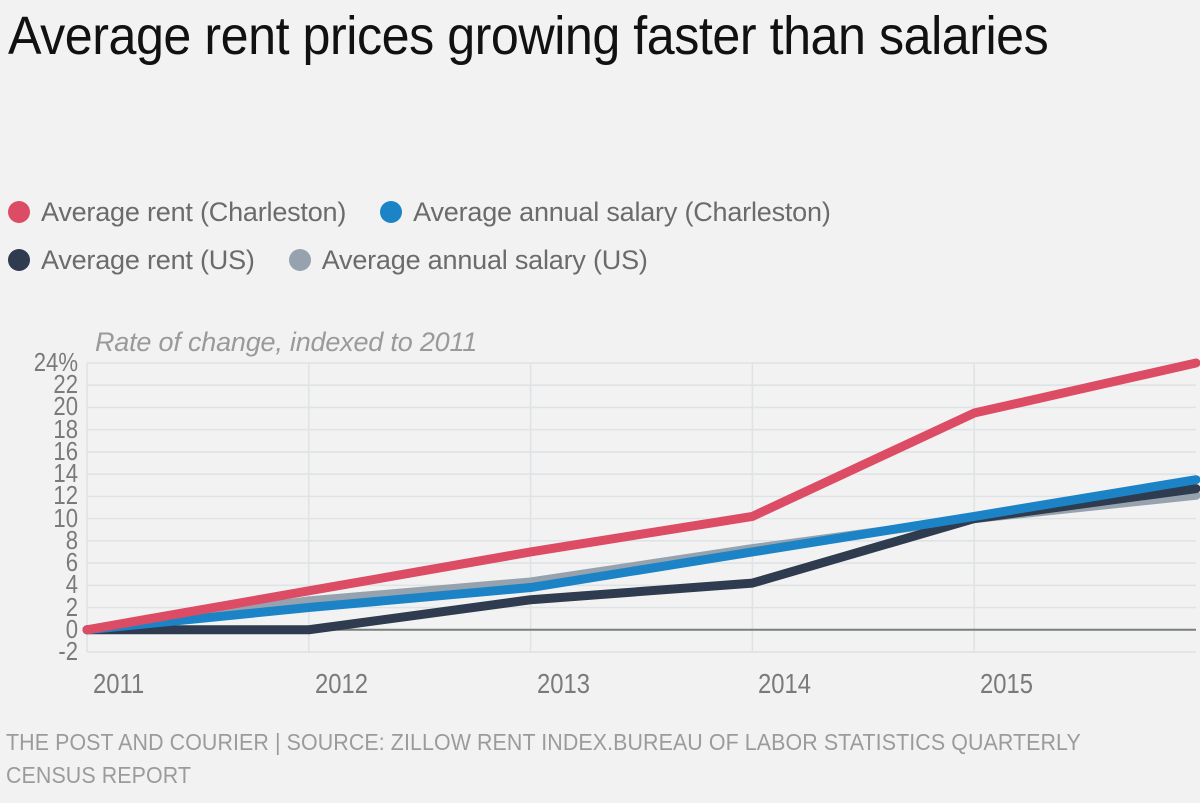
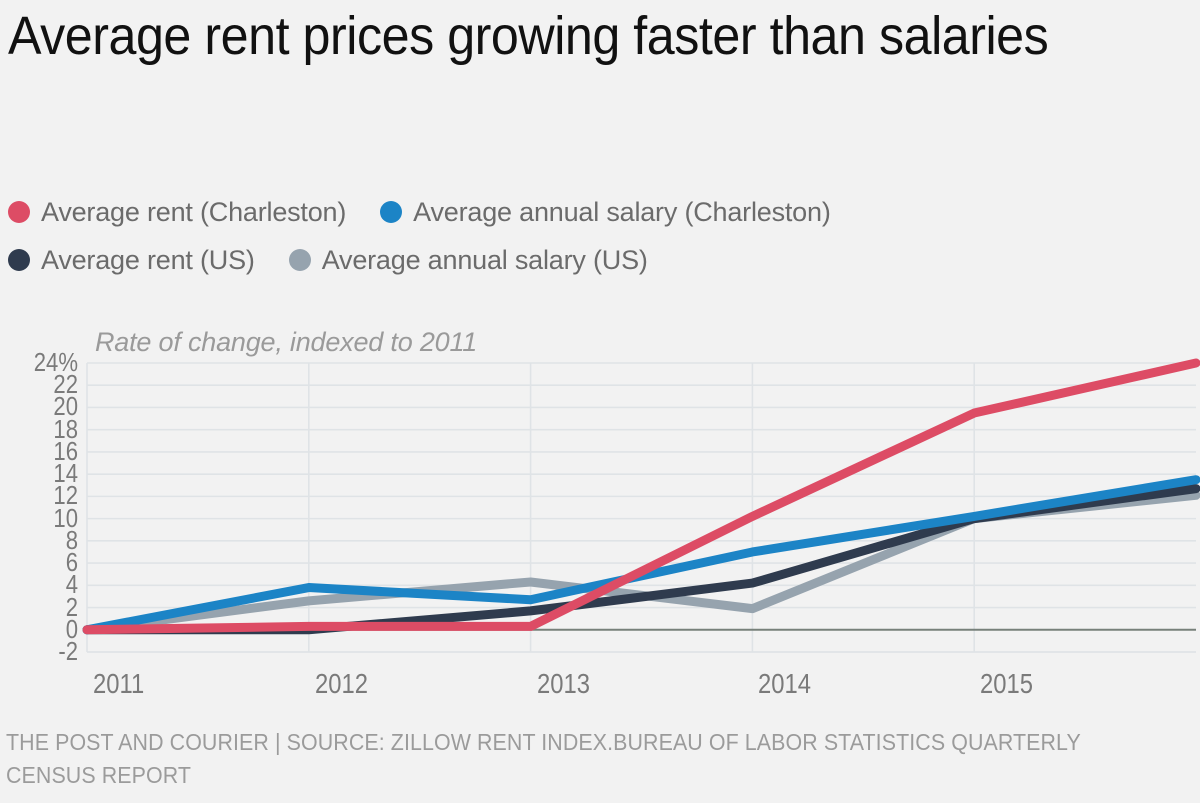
Average rent (Charleston)/2012: 3.5% -> 0.3%
Average annual salary (Charleston)/2012: 2.0% -> 3.8%
Average rent (Charleston)/2013: 7.0% -> 0.3%
Average annual salary (Charleston)/2013: 3.8% -> 2.7%
Average rent (US)/2013: 2.7% -> 1.7%
Average annual salary (US)/2014: 7.3% -> 1.9%
